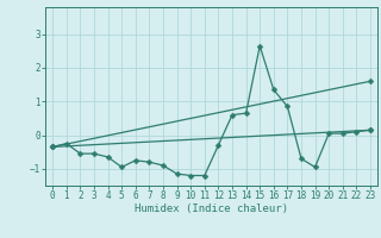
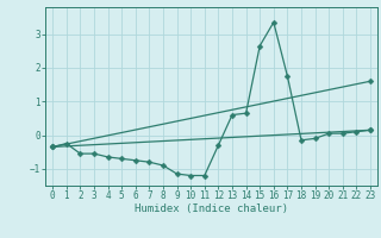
5: -0.95 -> -0.70
16: 1.35 -> 3.35
17: 0.85 -> 1.75
18: -0.70 -> -0.15
19: -0.95 -> -0.10
